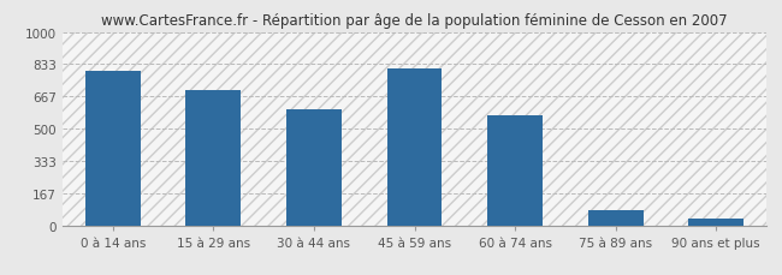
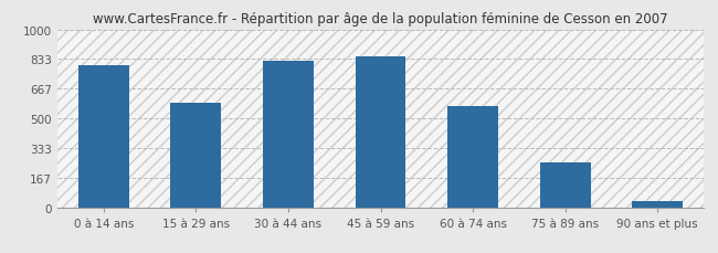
15 à 29 ans: 700 -> 590
30 à 44 ans: 600 -> 820
45 à 59 ans: 810 -> 850
75 à 89 ans: 80 -> 260
